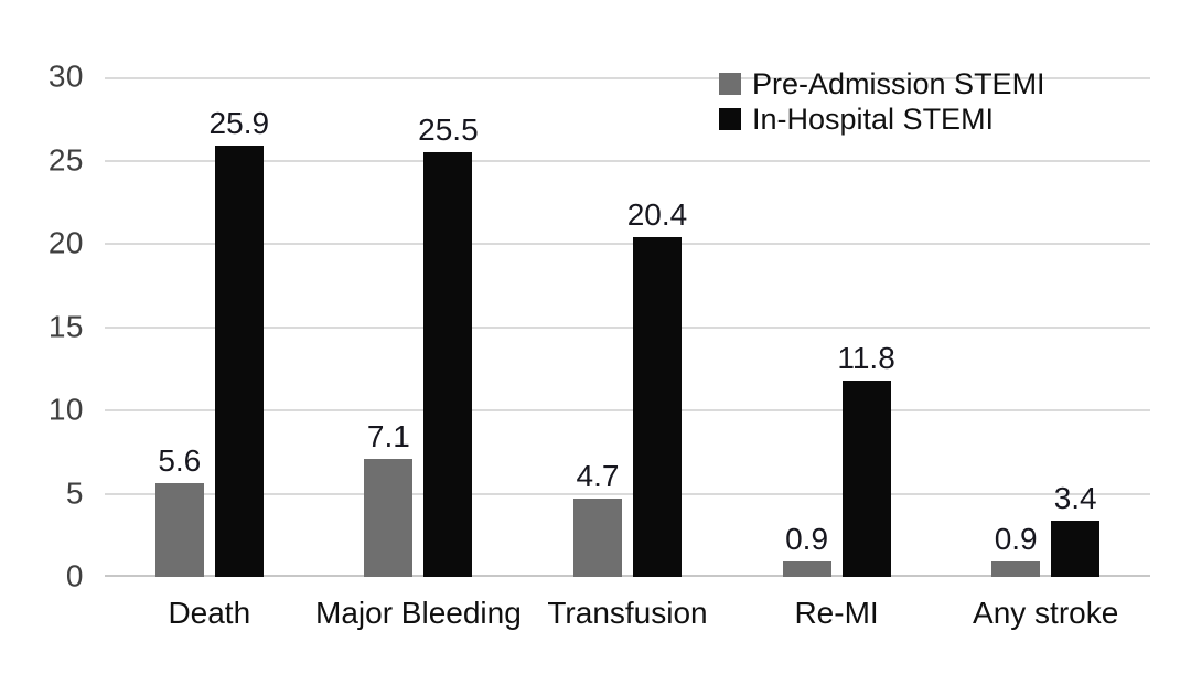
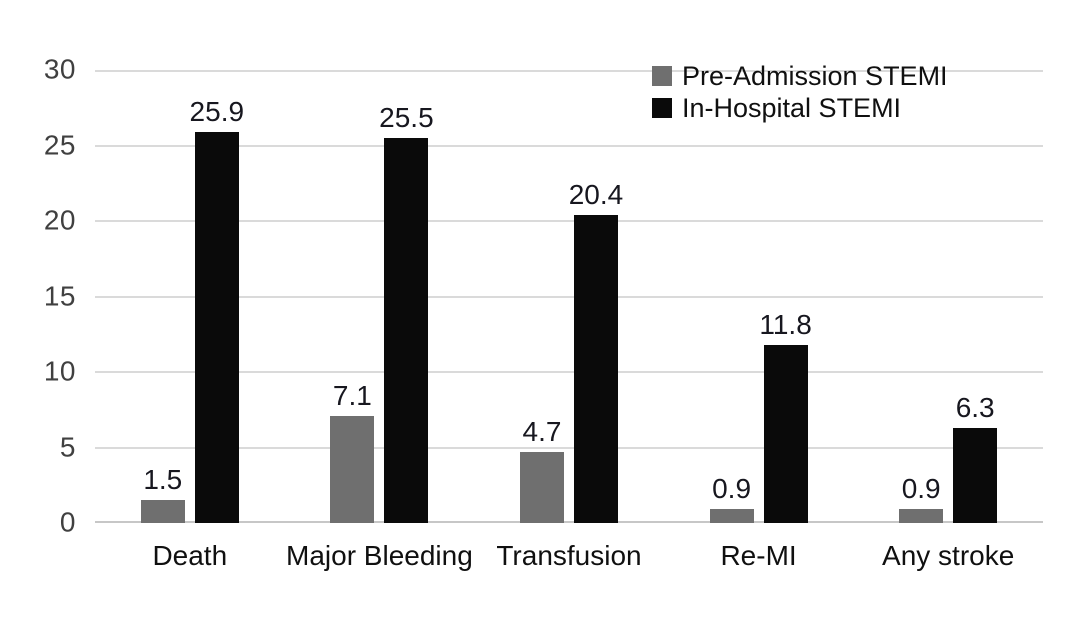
Pre-Admission STEMI/Death: 5.6 -> 1.5
In-Hospital STEMI/Any stroke: 3.4 -> 6.3
